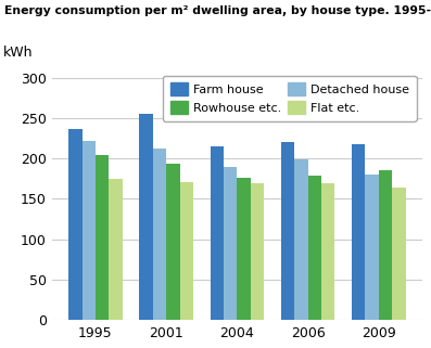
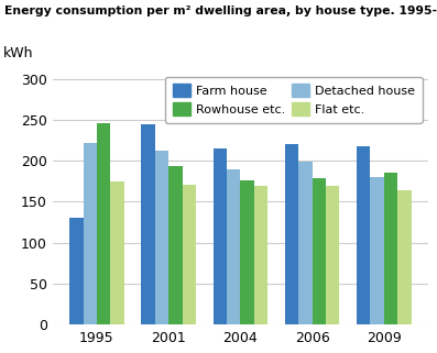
Farm house/1995: 237 -> 130
Rowhouse etc./1995: 204 -> 246
Farm house/2001: 255 -> 244
